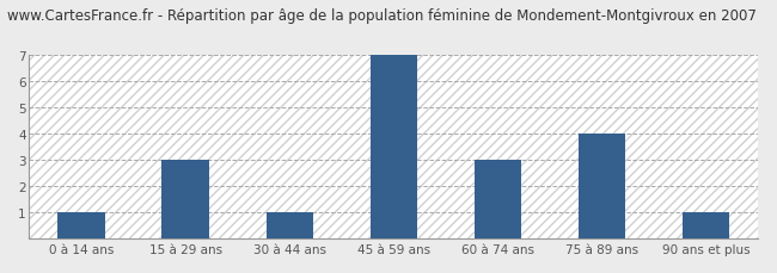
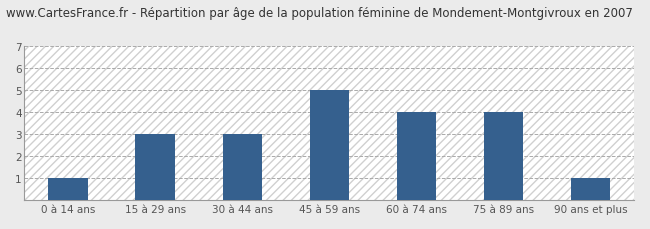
30 à 44 ans: 1 -> 3
45 à 59 ans: 7 -> 5
60 à 74 ans: 3 -> 4
